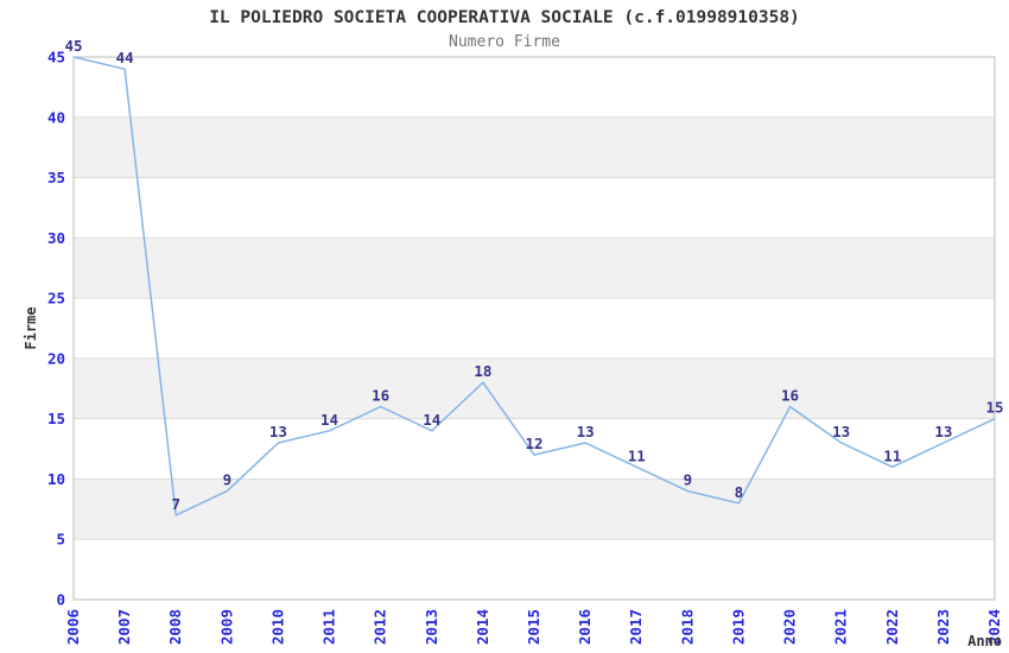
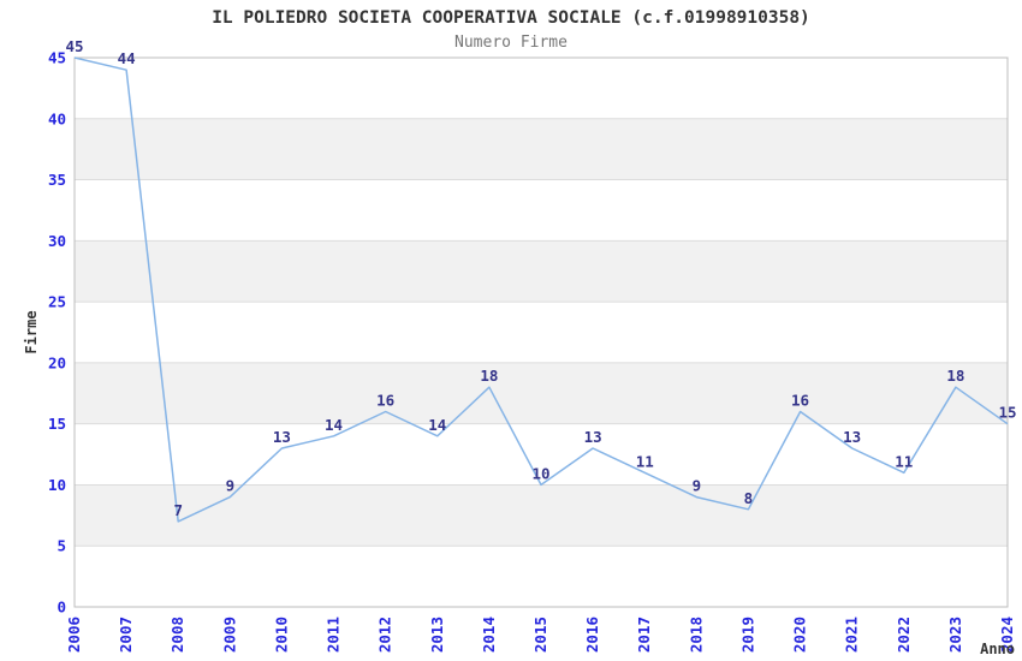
2015: 12 -> 10
2023: 13 -> 18
